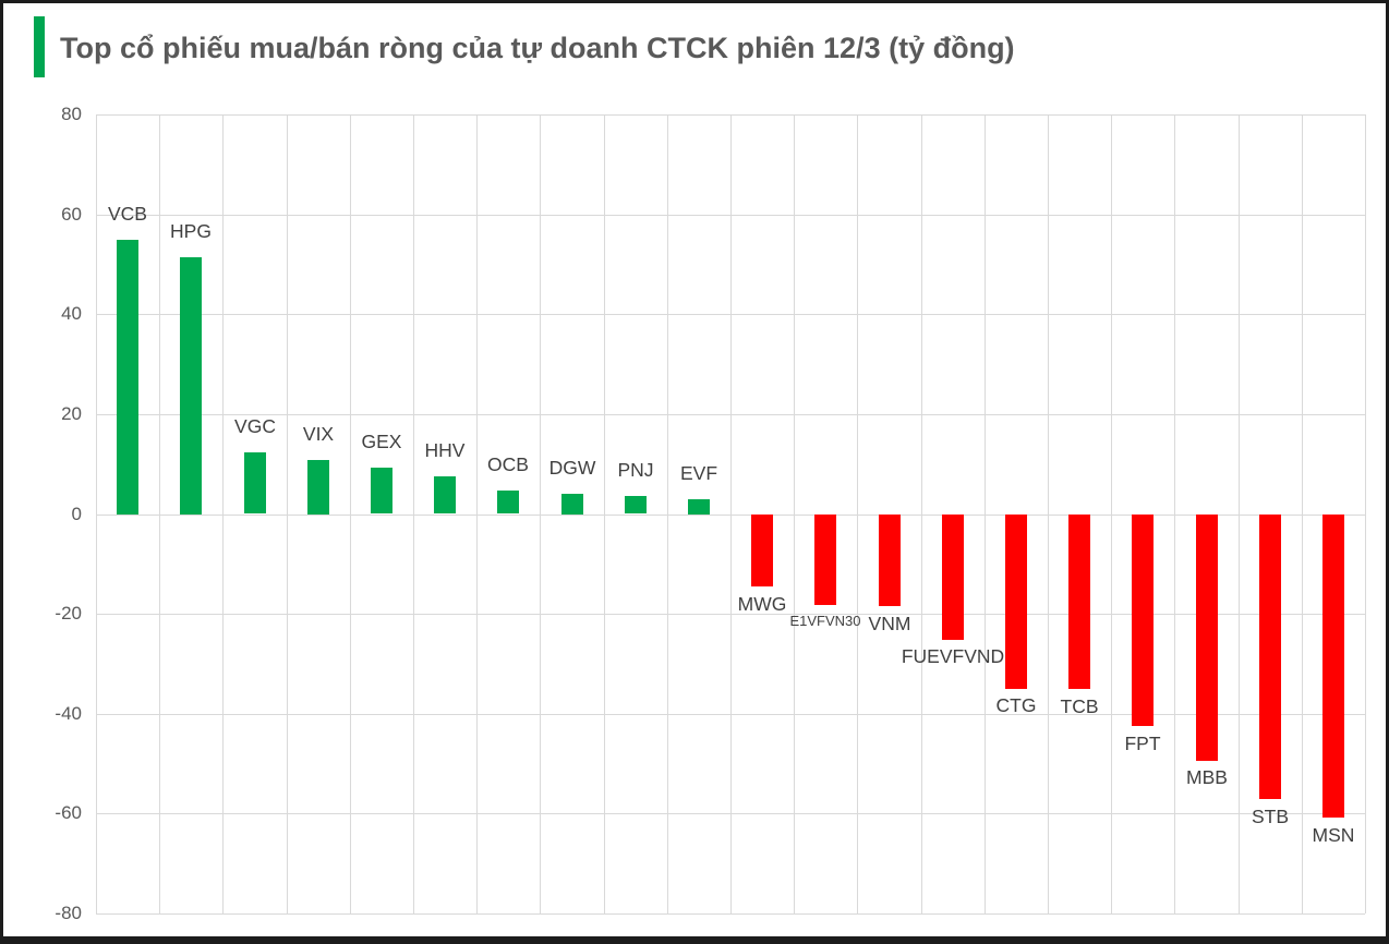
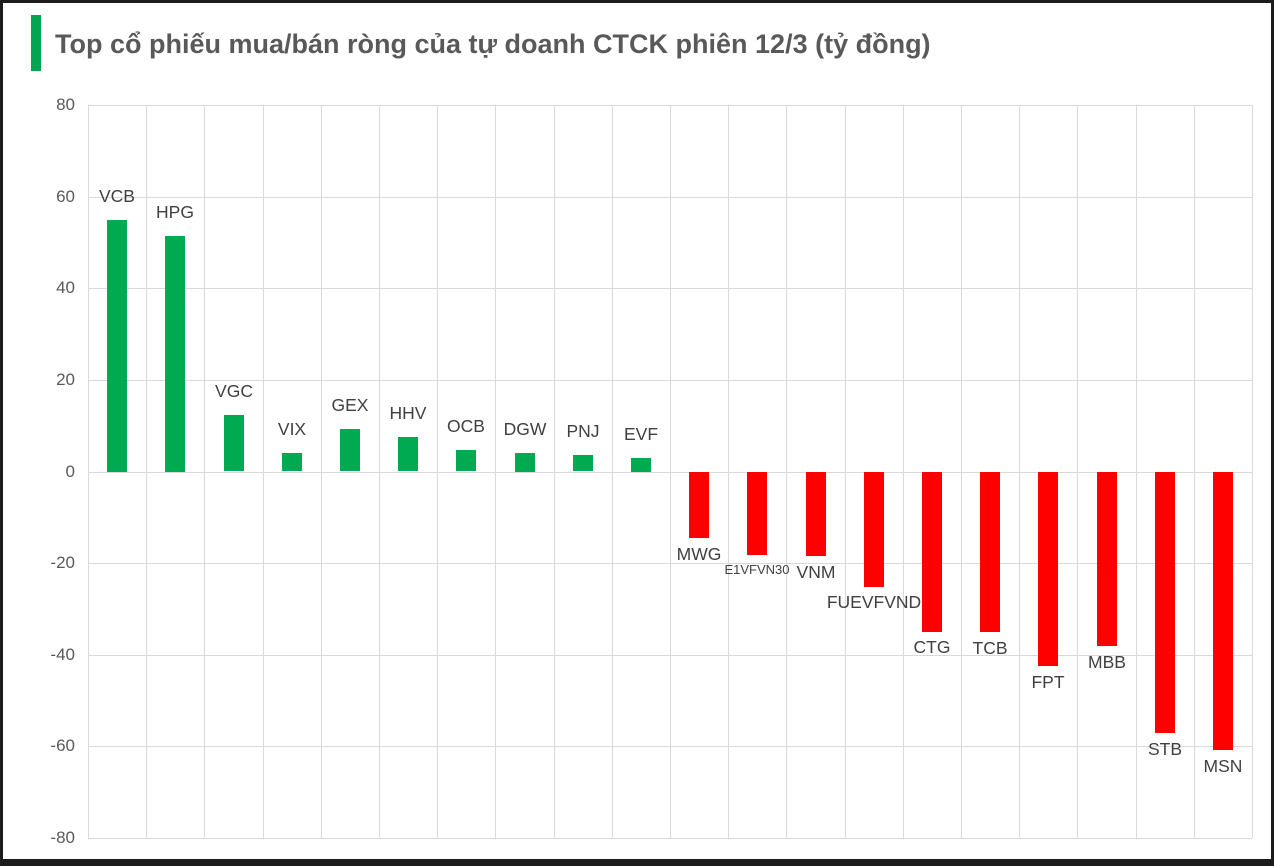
VIX: 11 -> 4
MBB: -49 -> -38
